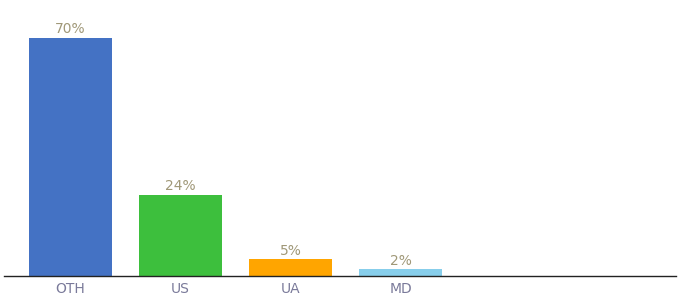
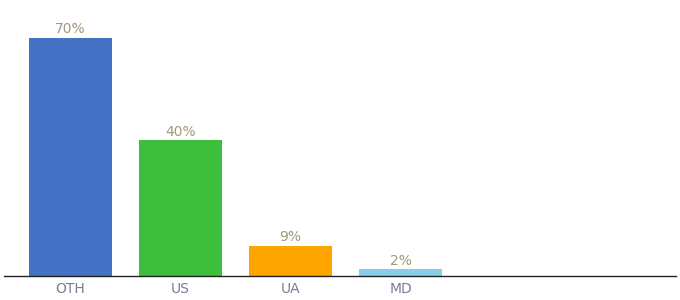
US: 24% -> 40%
UA: 5% -> 9%
